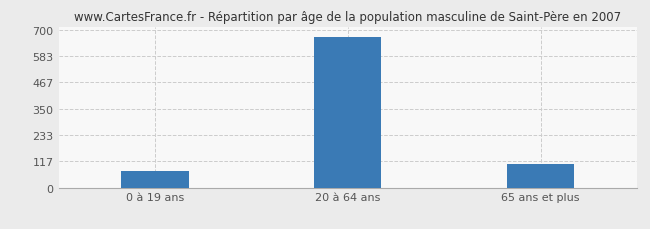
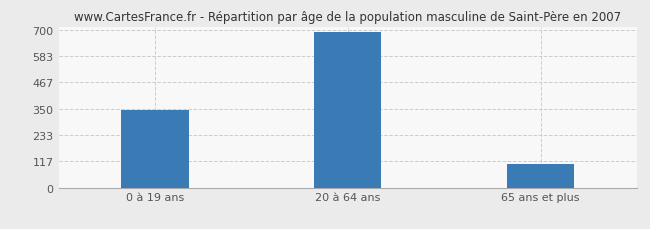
0 à 19 ans: 75 -> 344
20 à 64 ans: 670 -> 693
